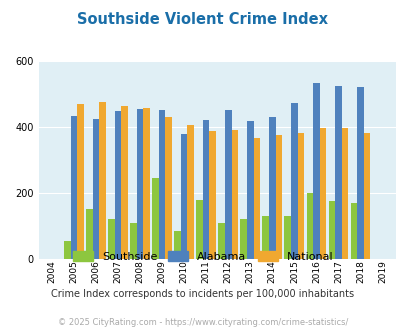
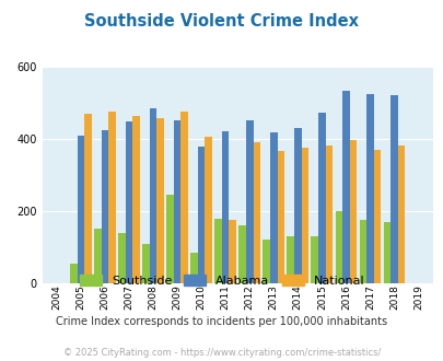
Alabama/2005: 432 -> 410
Southside/2007: 120 -> 140
Alabama/2008: 455 -> 485
National/2009: 430 -> 475
National/2011: 388 -> 175
Southside/2012: 110 -> 160
National/2017: 397 -> 370
